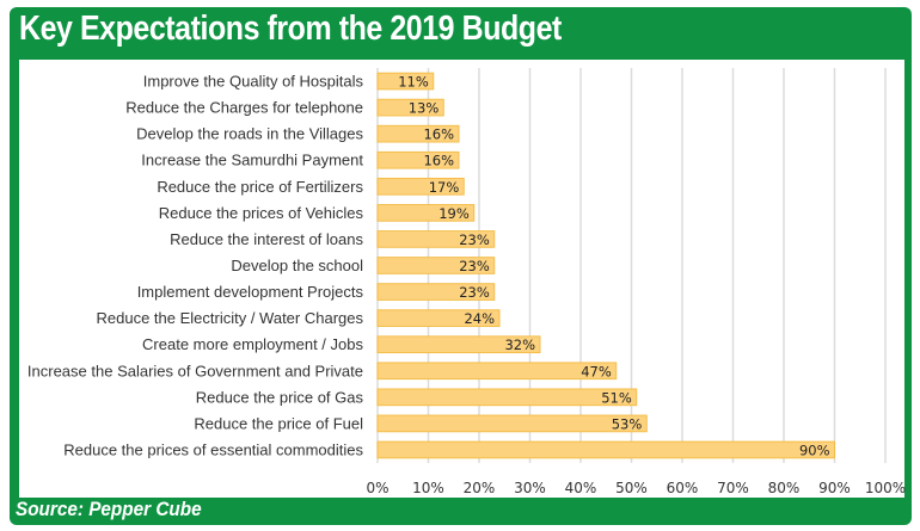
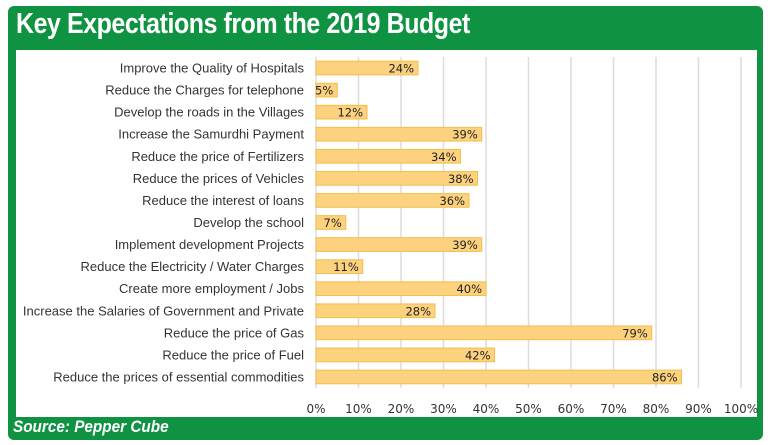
Improve the Quality of Hospitals: 11% -> 24%
Reduce the Charges for telephone: 13% -> 5%
Develop the roads in the Villages: 16% -> 12%
Increase the Samurdhi Payment: 16% -> 39%
Reduce the price of Fertilizers: 17% -> 34%
Reduce the prices of Vehicles: 19% -> 38%
Reduce the interest of loans: 23% -> 36%
Develop the school: 23% -> 7%
Implement development Projects: 23% -> 39%
Reduce the Electricity / Water Charges: 24% -> 11%
Create more employment / Jobs: 32% -> 40%
Increase the Salaries of Government and Private: 47% -> 28%
Reduce the price of Gas: 51% -> 79%
Reduce the price of Fuel: 53% -> 42%
Reduce the prices of essential commodities: 90% -> 86%
